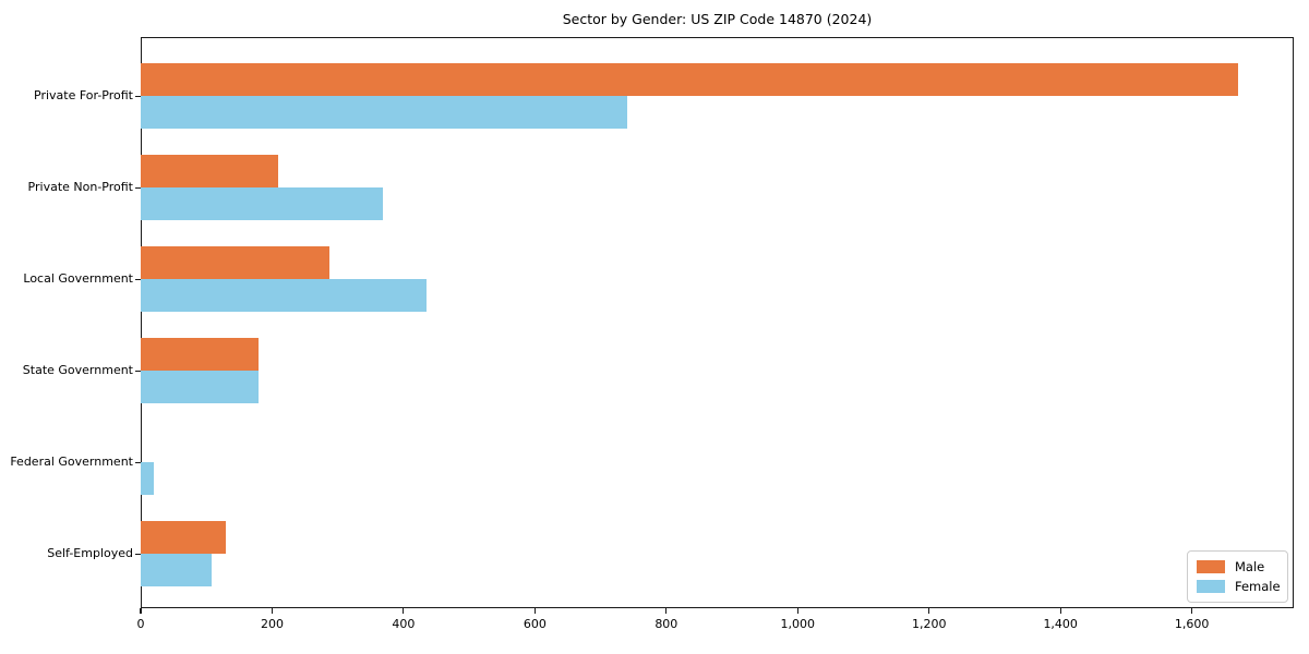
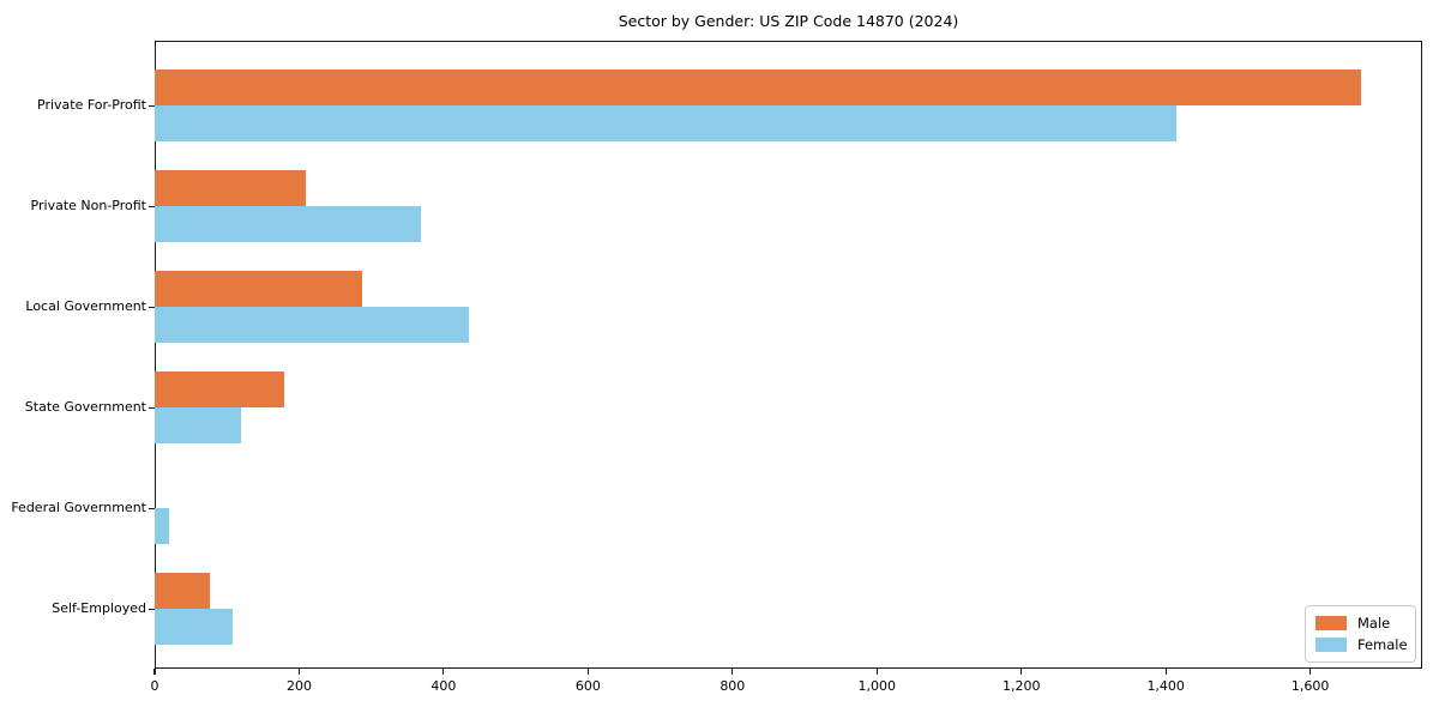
Female/Private For-Profit: 740 -> 1420
Female/State Government: 180 -> 120
Male/Self-Employed: 130 -> 80
